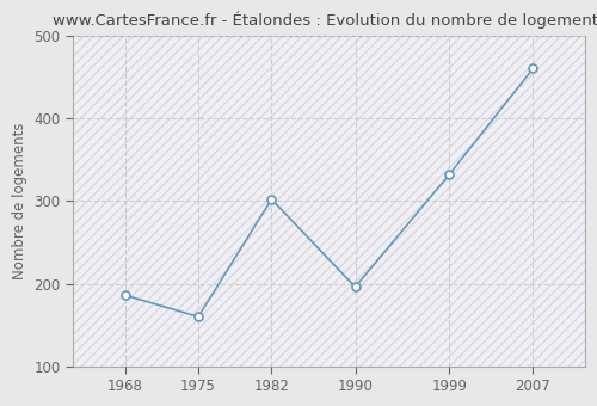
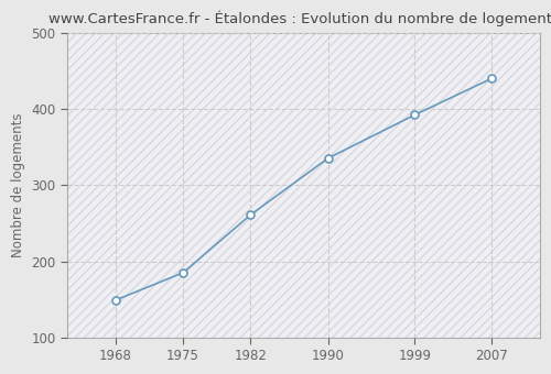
1968: 186 -> 149
1975: 160 -> 185
1982: 302 -> 261
1990: 196 -> 335
1999: 332 -> 392
2007: 460 -> 440
